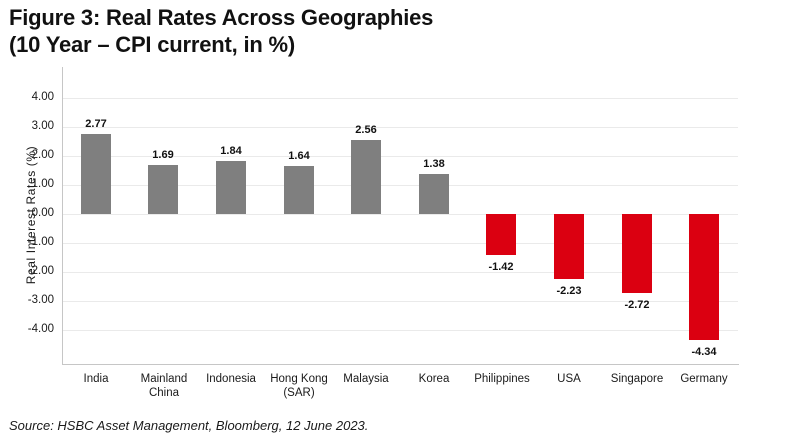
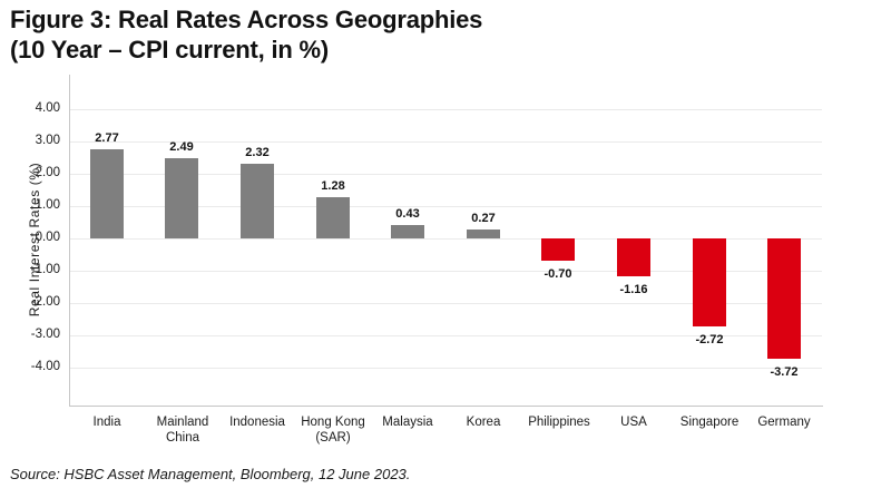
Mainland China: 1.69 -> 2.49
Indonesia: 1.84 -> 2.32
Hong Kong (SAR): 1.64 -> 1.28
Malaysia: 2.56 -> 0.43
Korea: 1.38 -> 0.27
Philippines: -1.42 -> -0.70
USA: -2.23 -> -1.16
Germany: -4.34 -> -3.72
